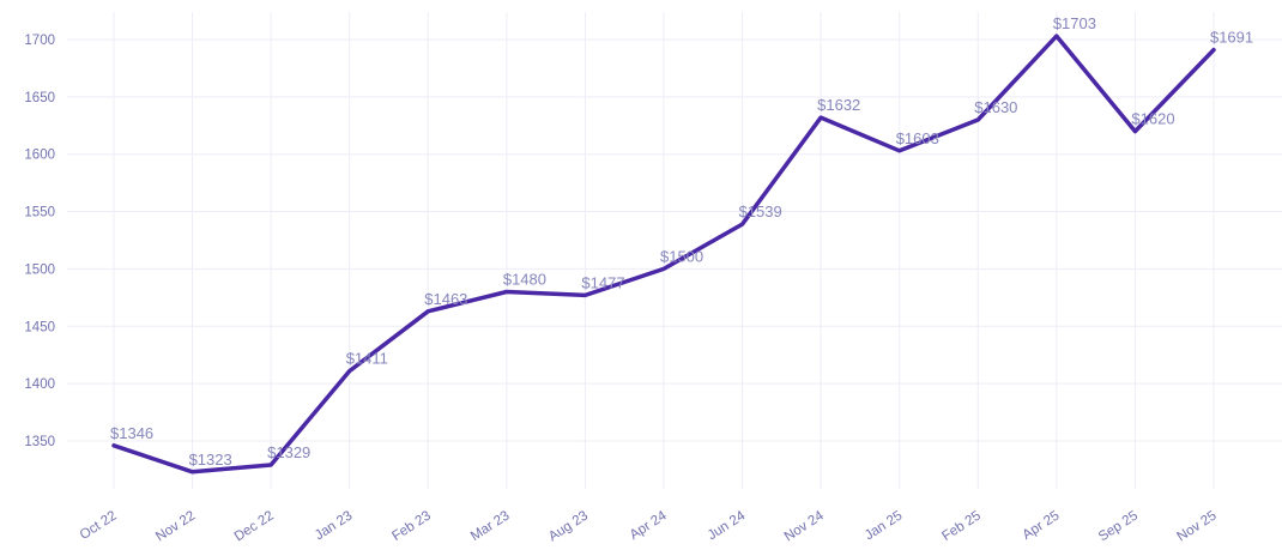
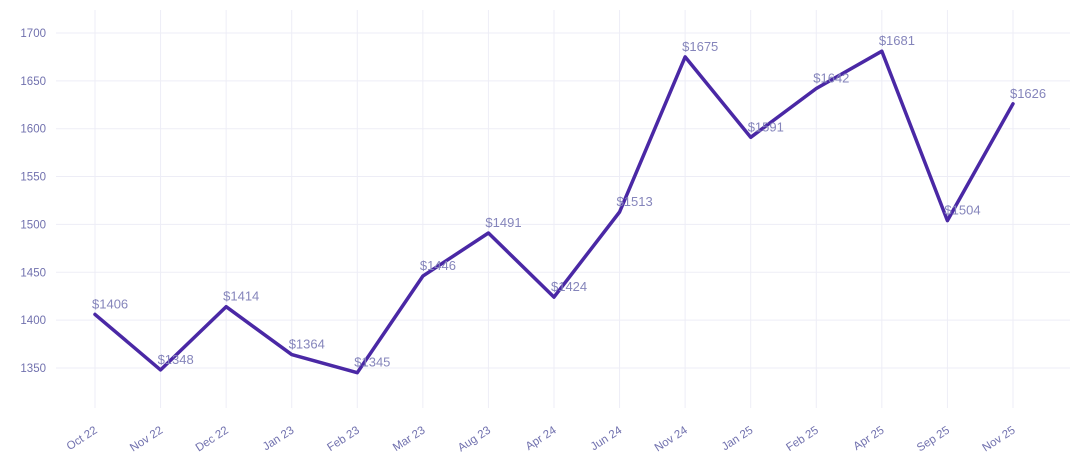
Oct 22: $1346 -> $1406
Nov 22: $1323 -> $1348
Dec 22: $1329 -> $1414
Jan 23: $1411 -> $1364
Feb 23: $1463 -> $1345
Mar 23: $1480 -> $1446
Aug 23: $1477 -> $1491
Apr 24: $1500 -> $1424
Jun 24: $1539 -> $1513
Nov 24: $1632 -> $1675
Jan 25: $1603 -> $1591
Feb 25: $1630 -> $1642
Apr 25: $1703 -> $1681
Sep 25: $1620 -> $1504
Nov 25: $1691 -> $1626
